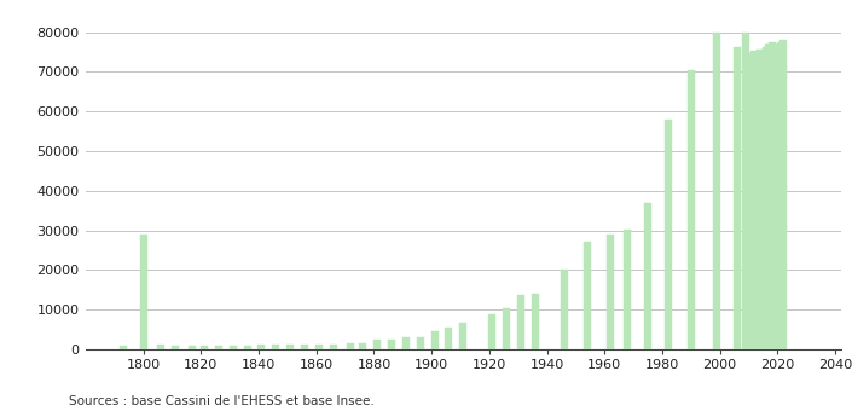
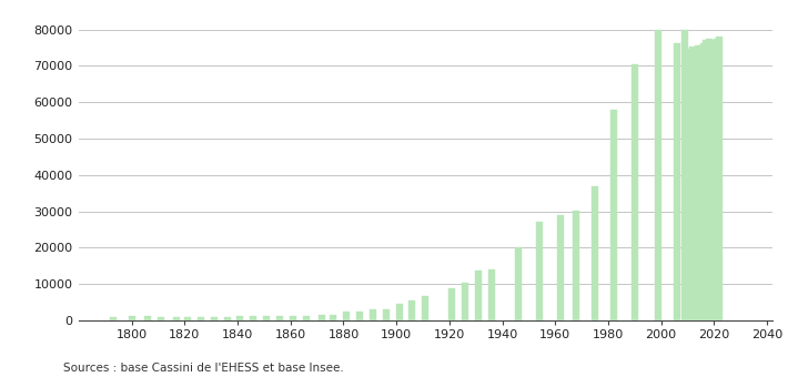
1800: 29000 -> 1100
